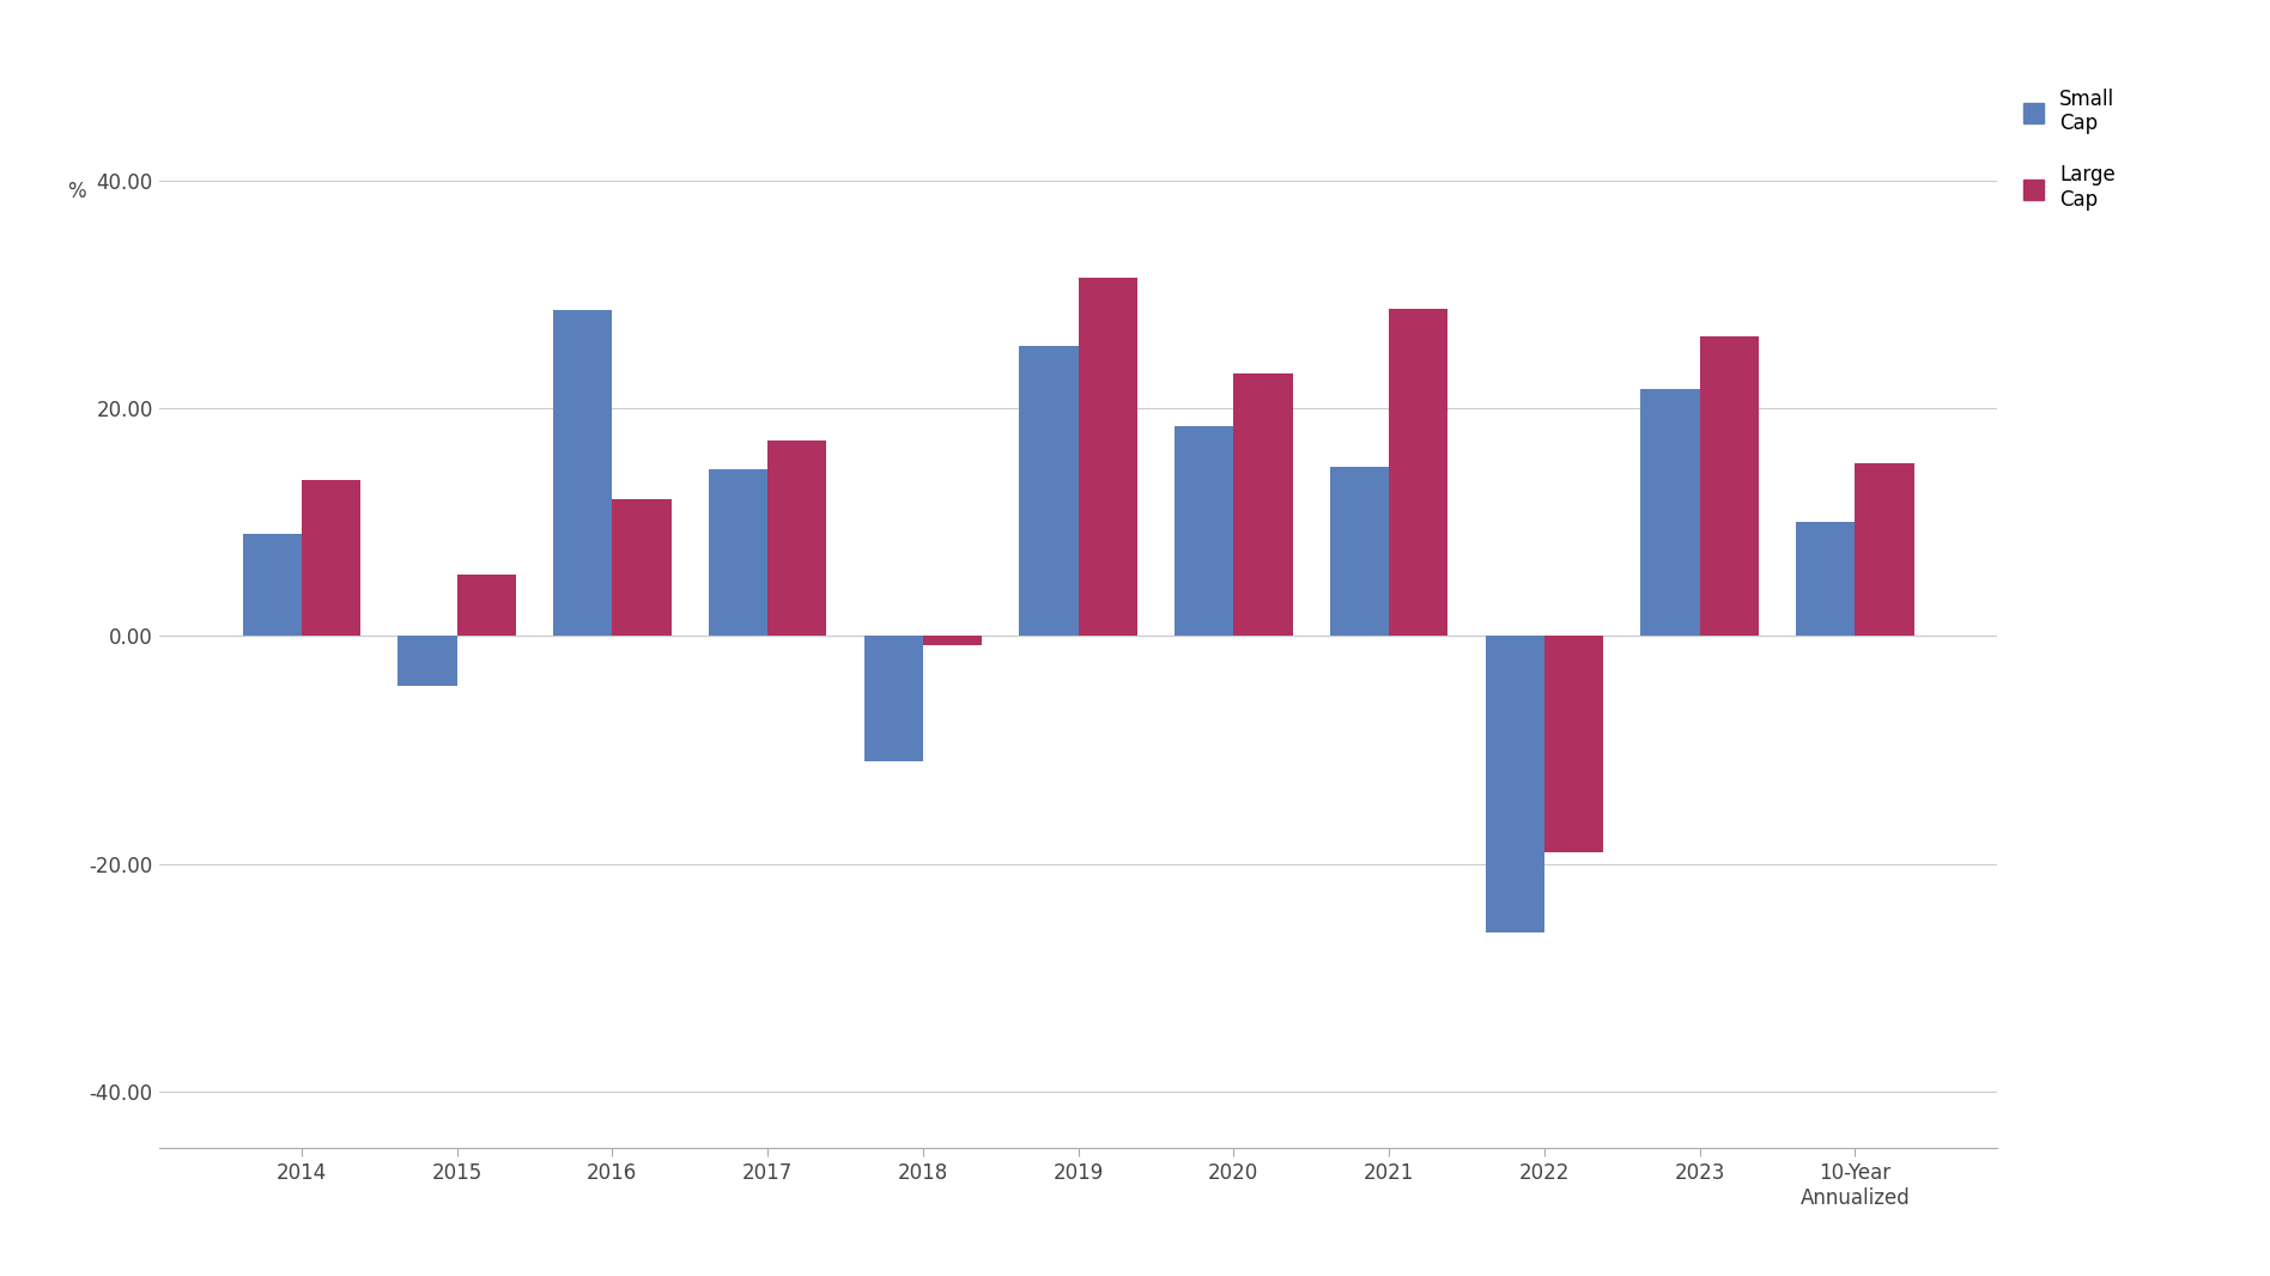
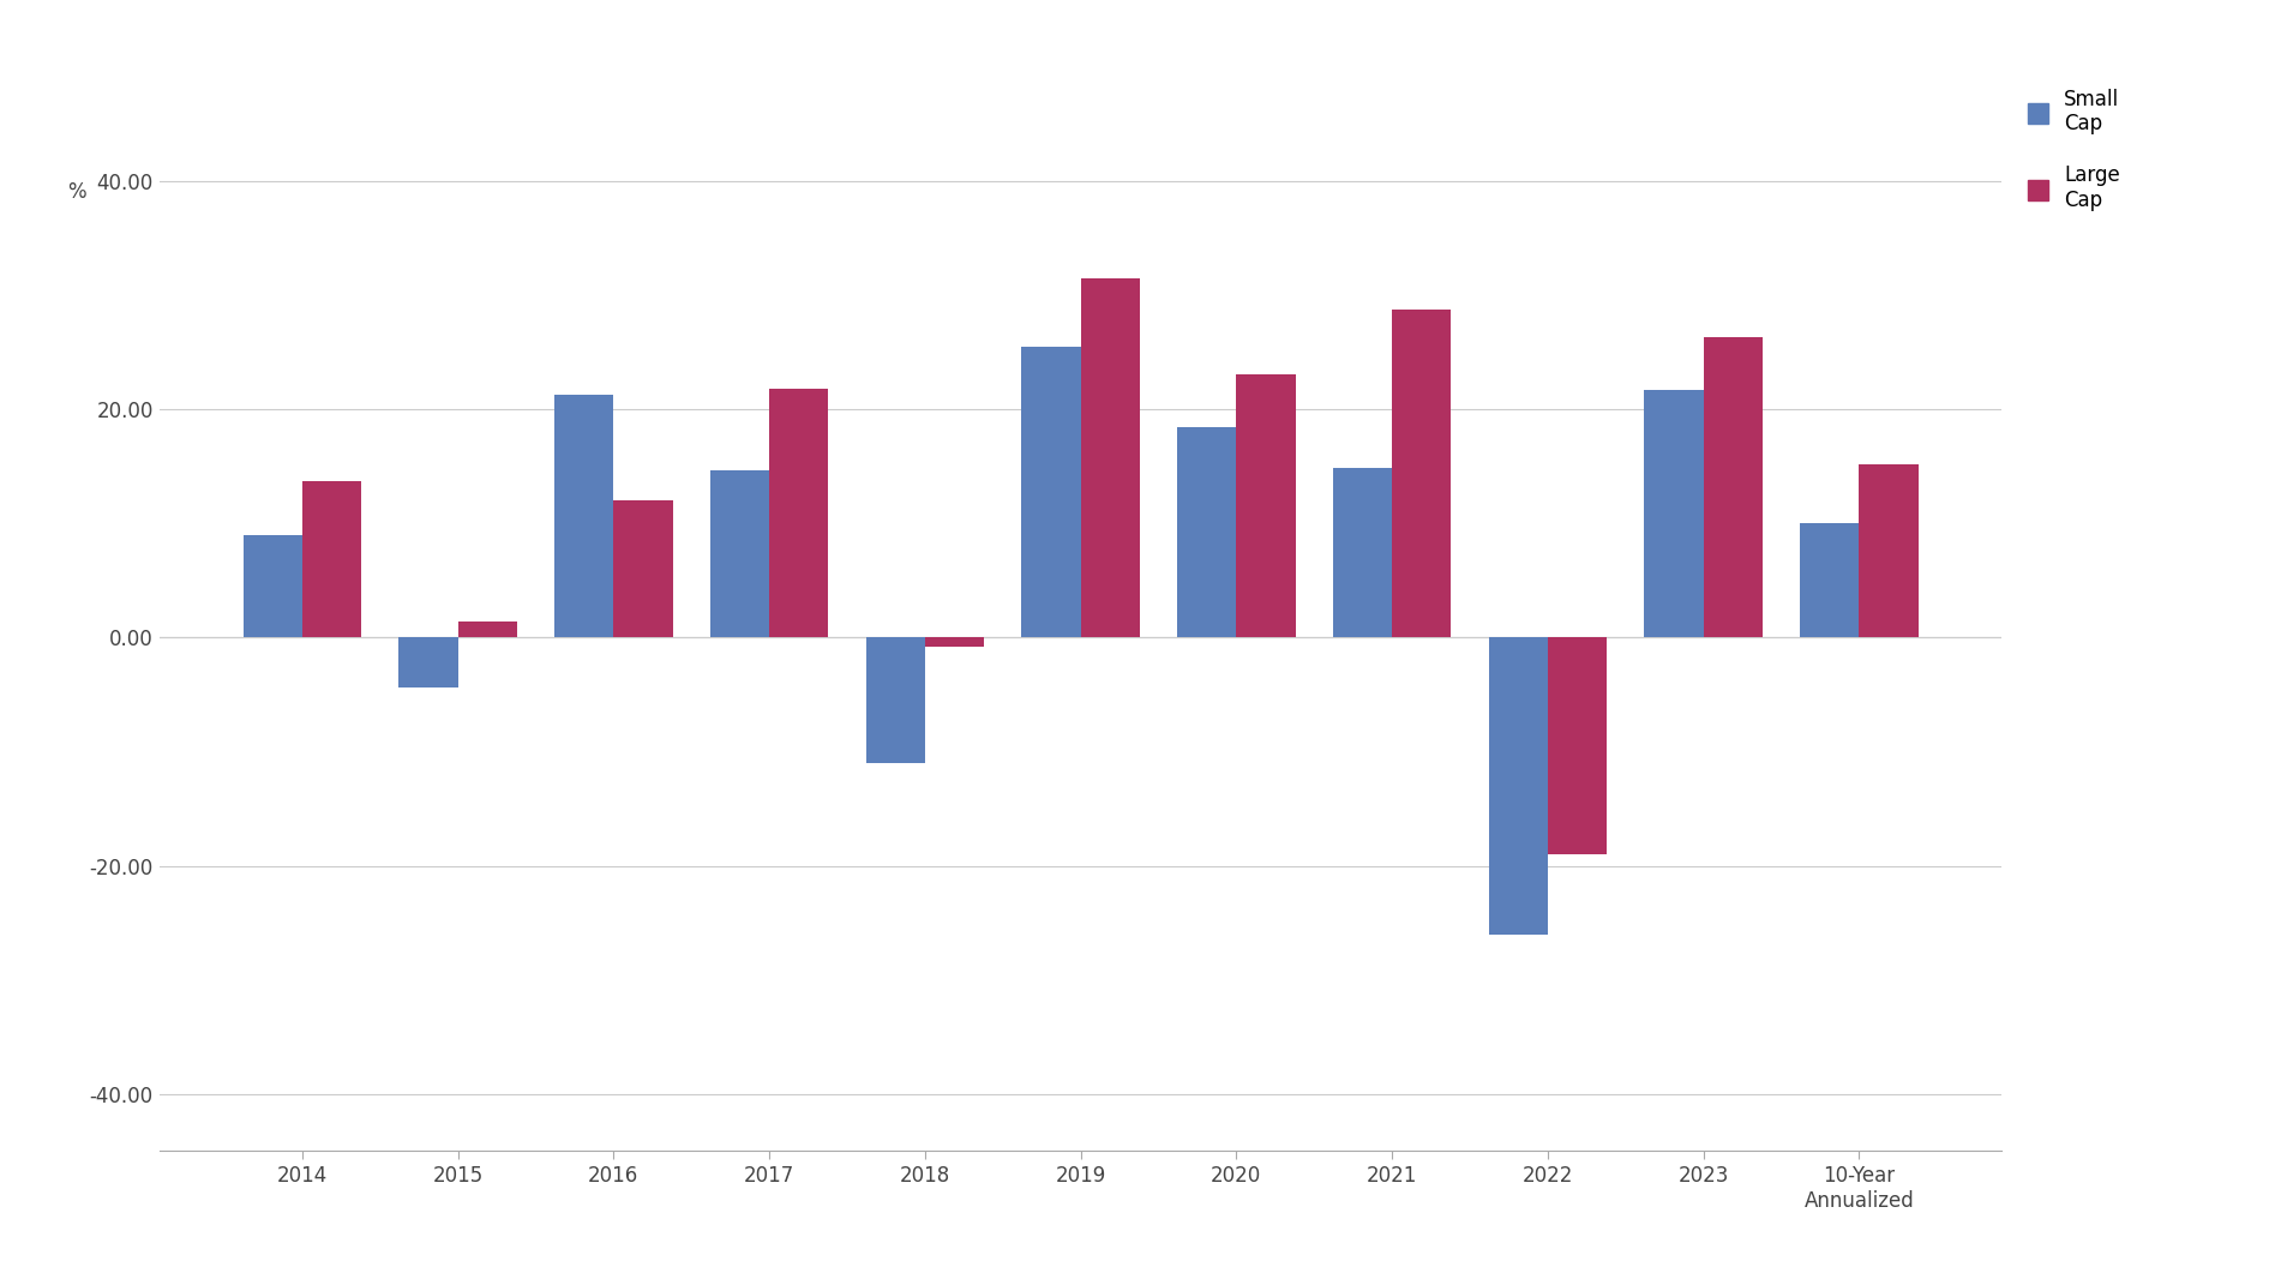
Large Cap/2015: 5.4 -> 1.4
Small Cap/2016: 28.6 -> 21.3
Large Cap/2017: 17.2 -> 21.8
